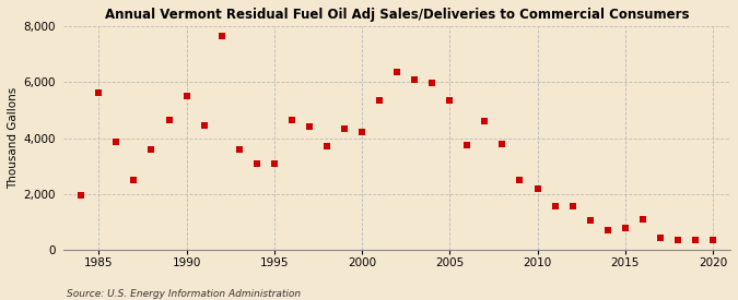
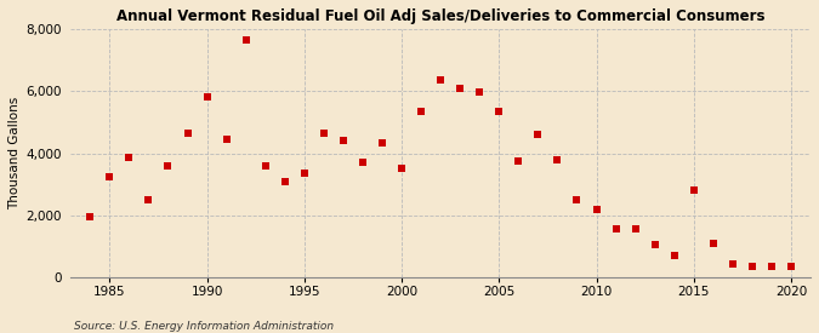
1985: 5,600 -> 3,250
1990: 5,500 -> 5,800
1995: 3,100 -> 3,350
2000: 4,200 -> 3,500
2015: 800 -> 2,800
